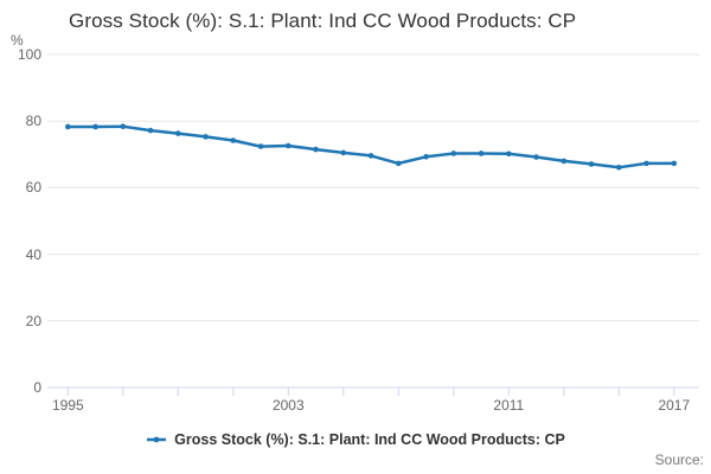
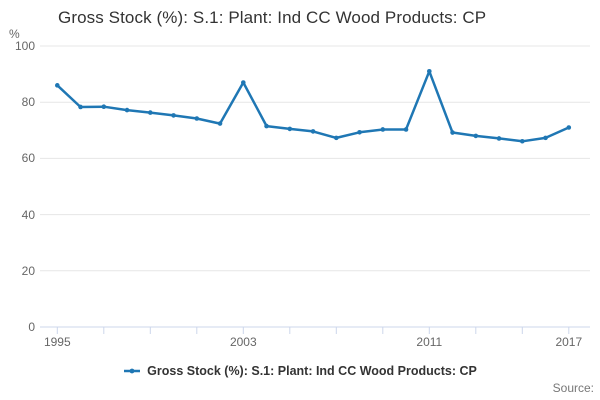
1995: 78 -> 86
2003: 73 -> 87
2011: 70 -> 91
2017: 67 -> 71
